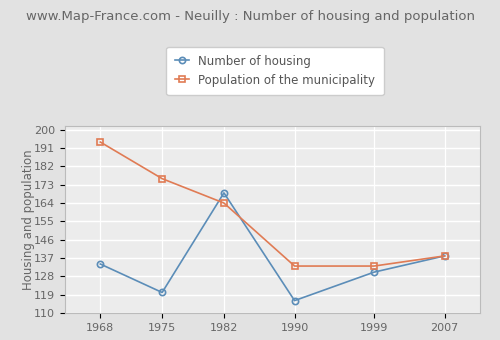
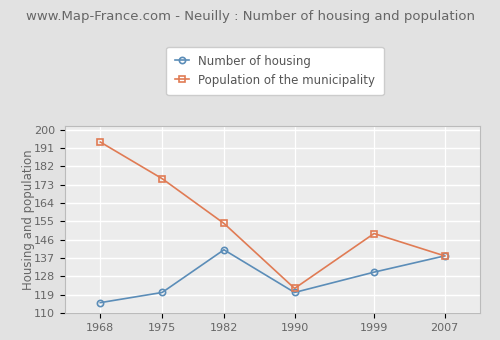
Number of housing/1968: 134 -> 115
Number of housing/1982: 169 -> 141
Population of the municipality/1982: 164 -> 154
Number of housing/1990: 116 -> 120
Population of the municipality/1990: 133 -> 122
Population of the municipality/1999: 133 -> 149
